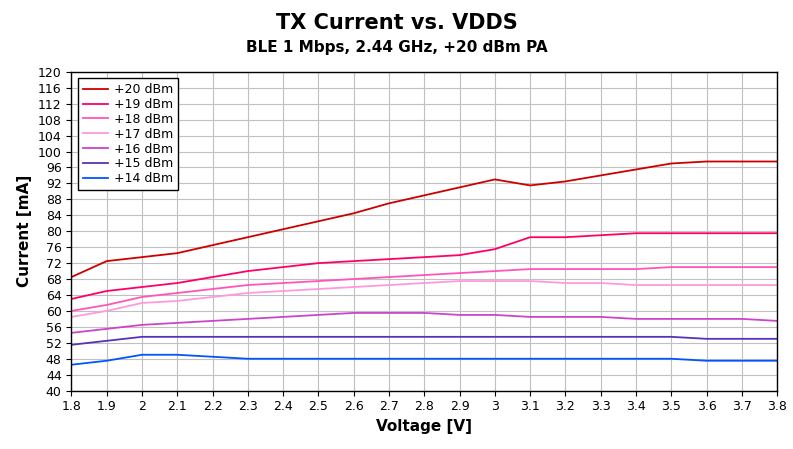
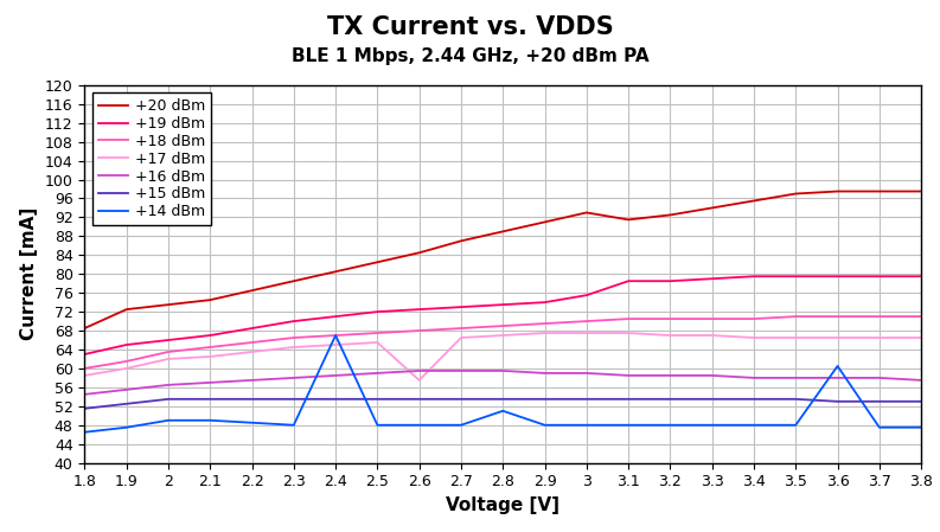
+14 dBm/2.4: 48.0 -> 67.0
+17 dBm/2.6: 66.0 -> 57.5
+14 dBm/2.8: 48.0 -> 51.0
+14 dBm/3.6: 47.5 -> 60.5
